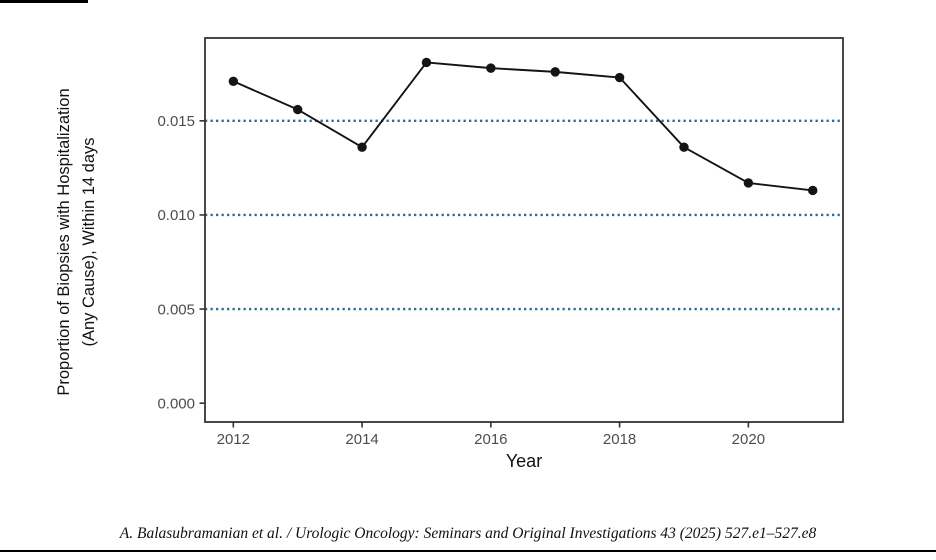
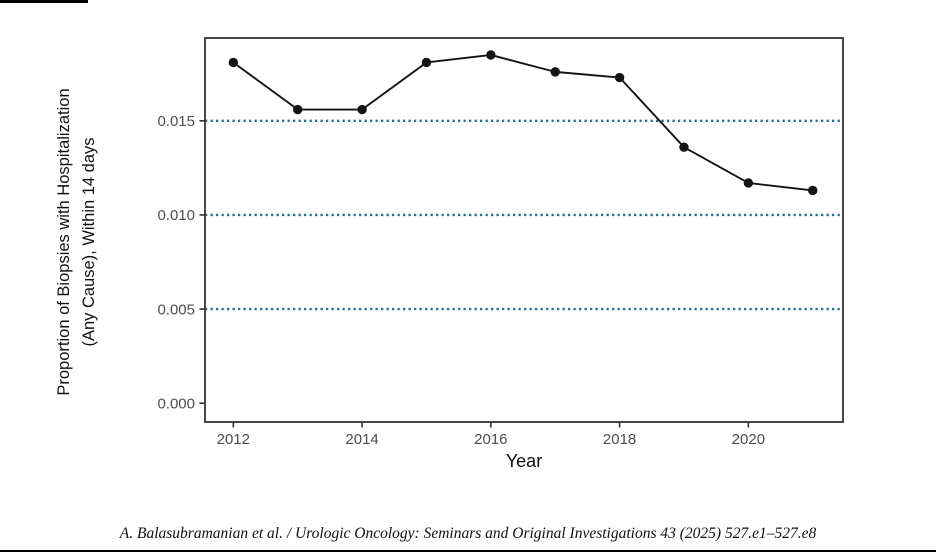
2012: 0.0171 -> 0.0181
2014: 0.0136 -> 0.0156
2016: 0.0178 -> 0.0185
